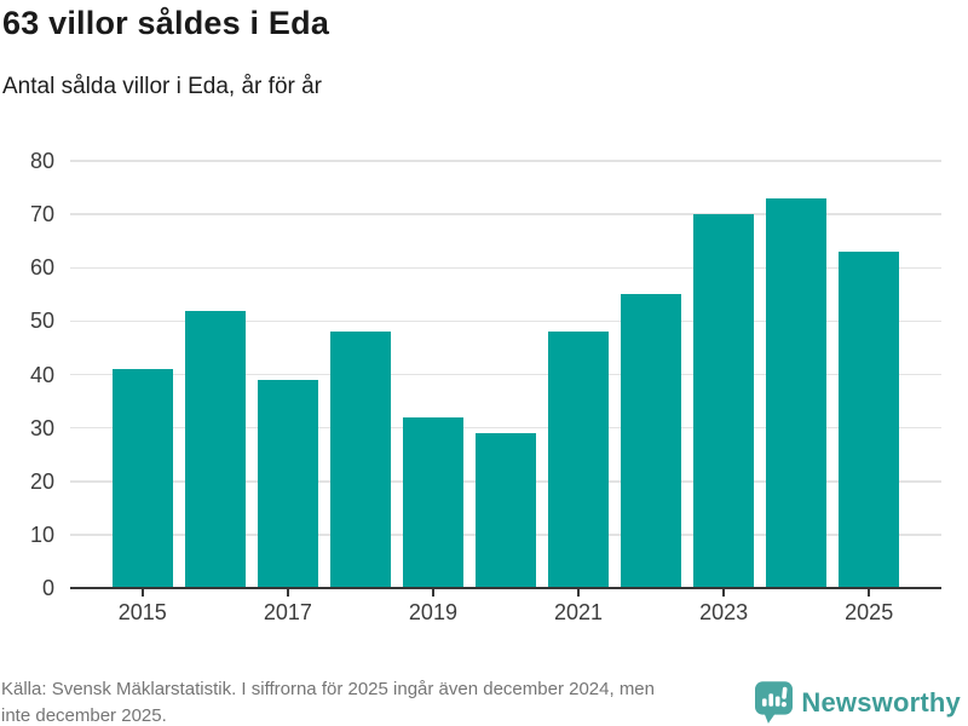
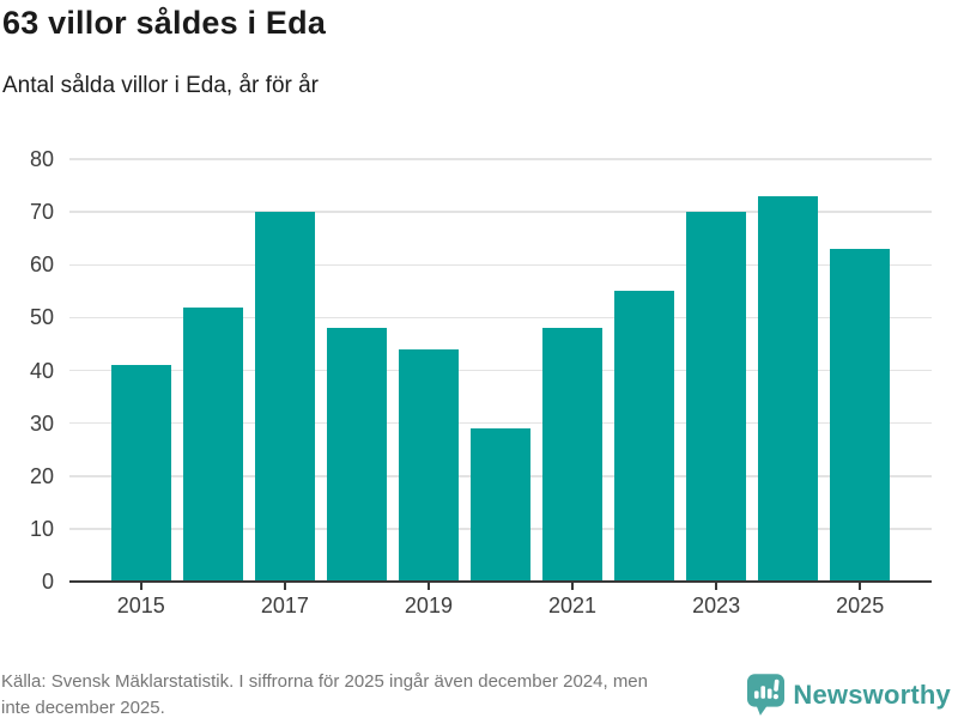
2017: 39 -> 70
2019: 32 -> 44
